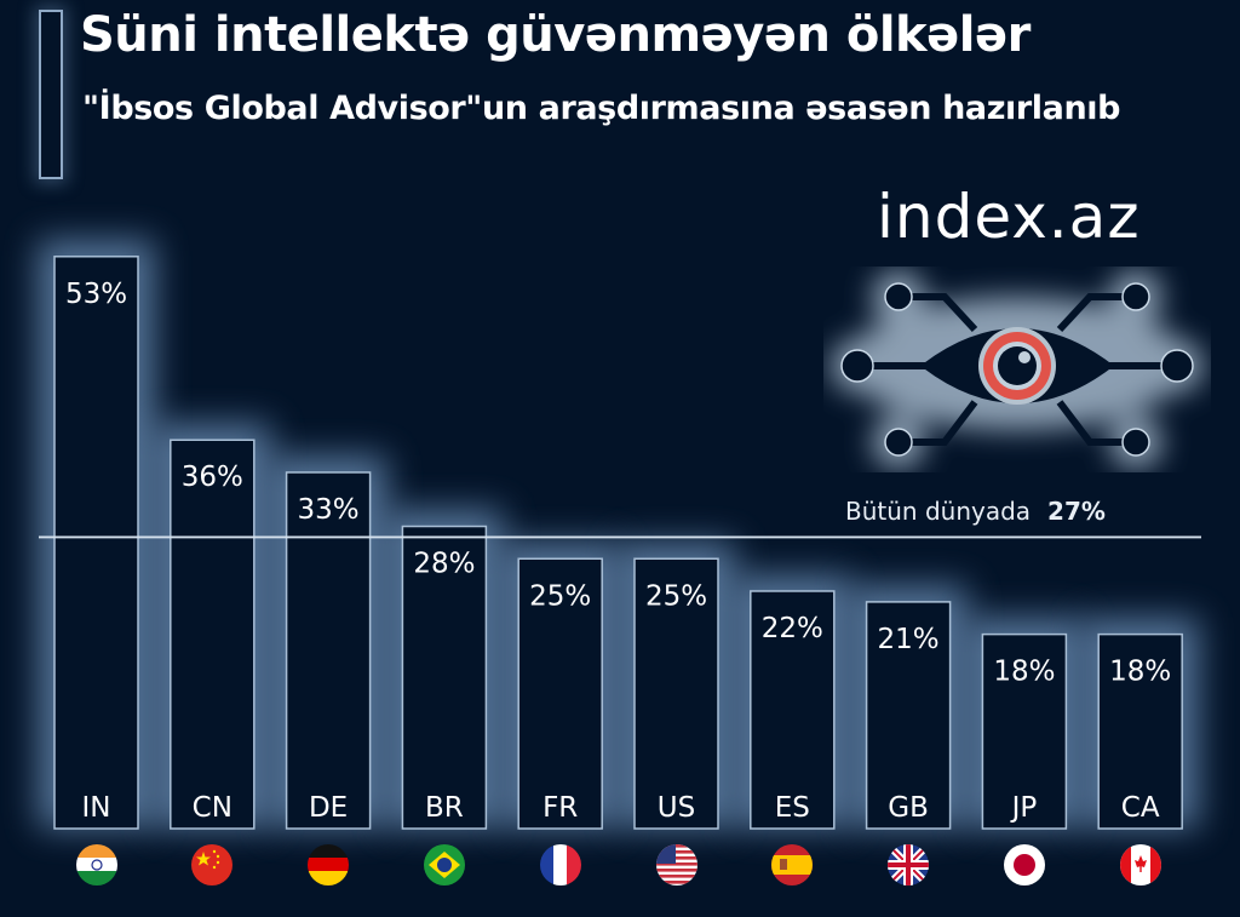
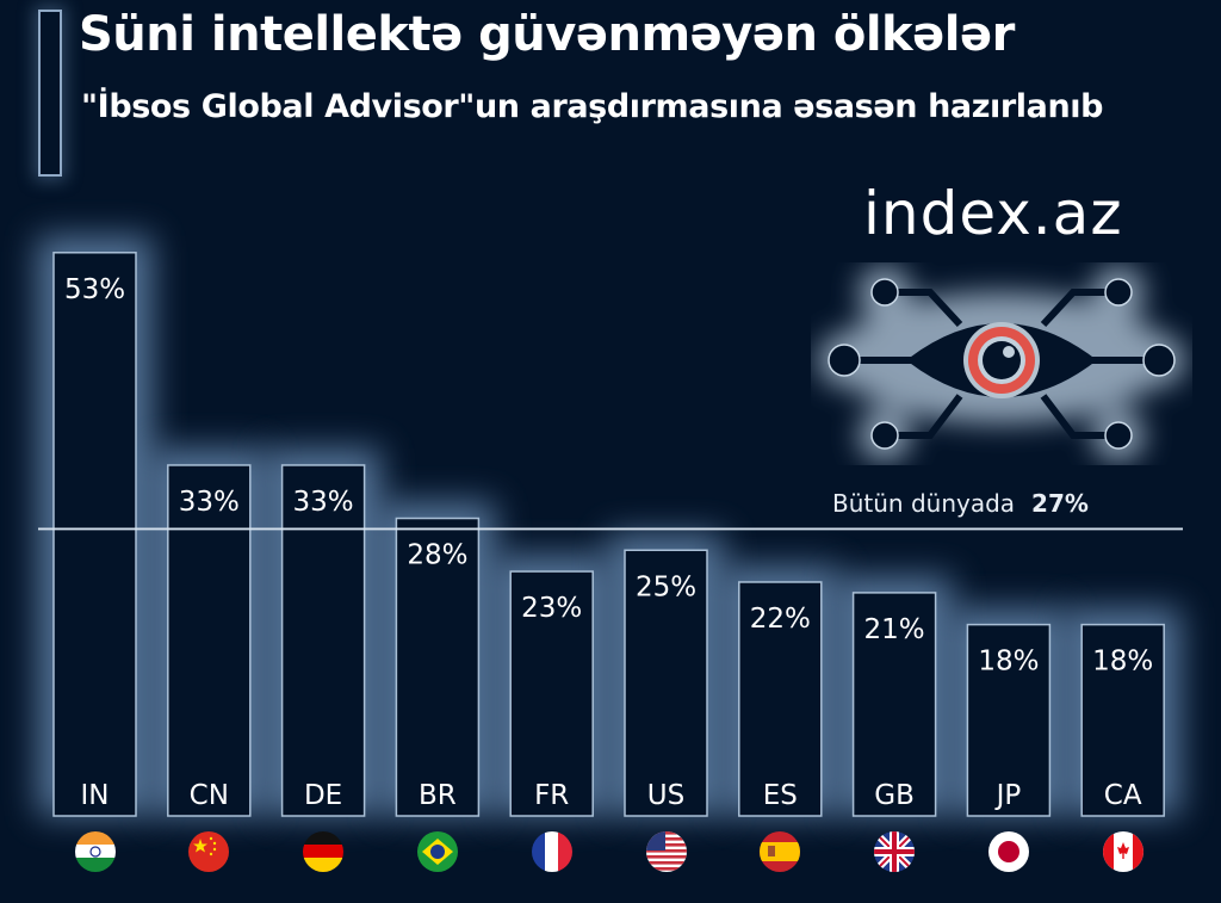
CN: 36% -> 33%
FR: 25% -> 23%
